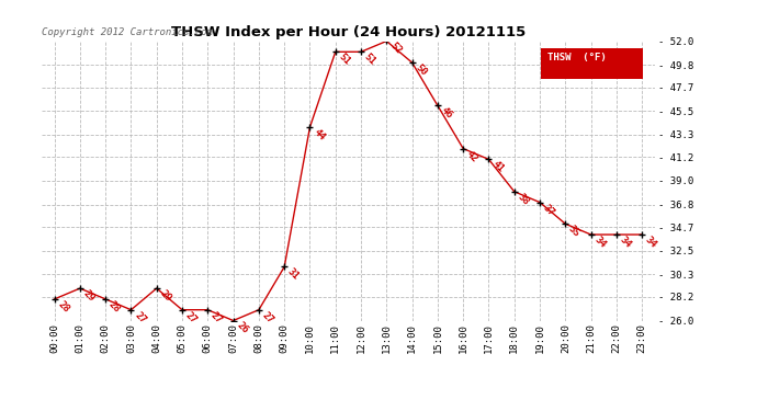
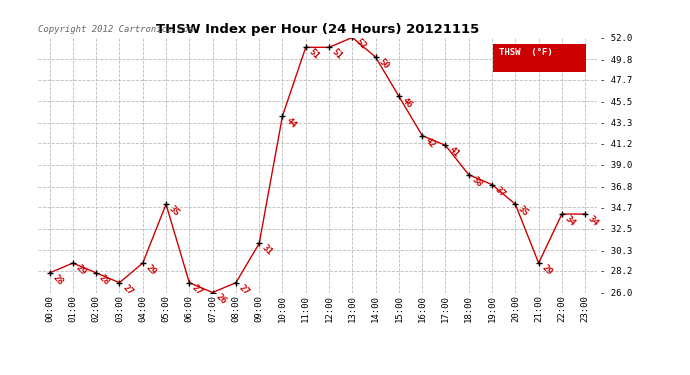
05:00: 27 -> 35
21:00: 34 -> 29
